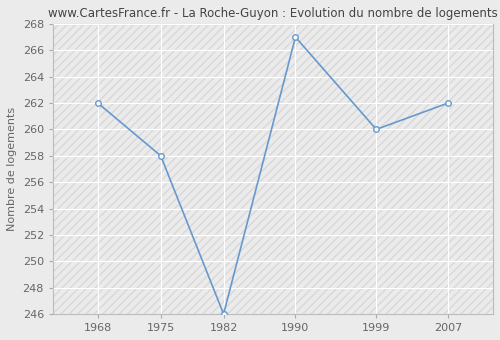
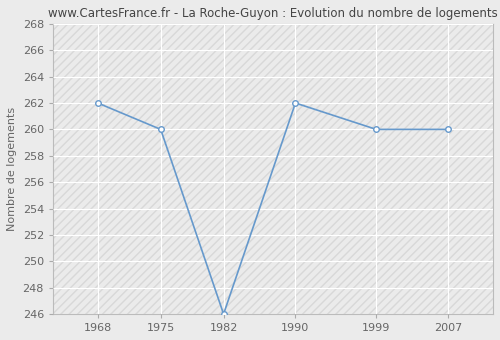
1975: 258 -> 260
1990: 267 -> 262
2007: 262 -> 260
